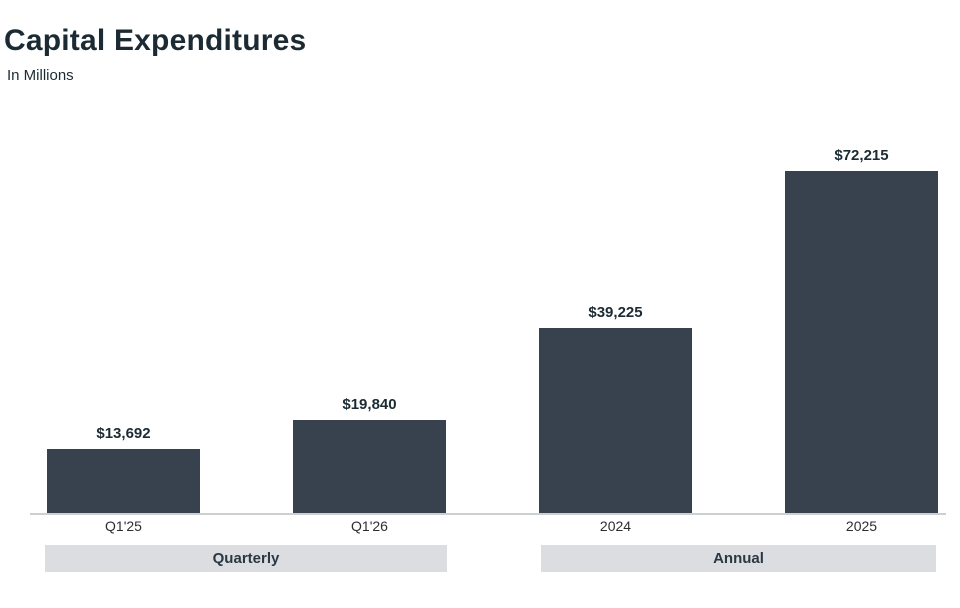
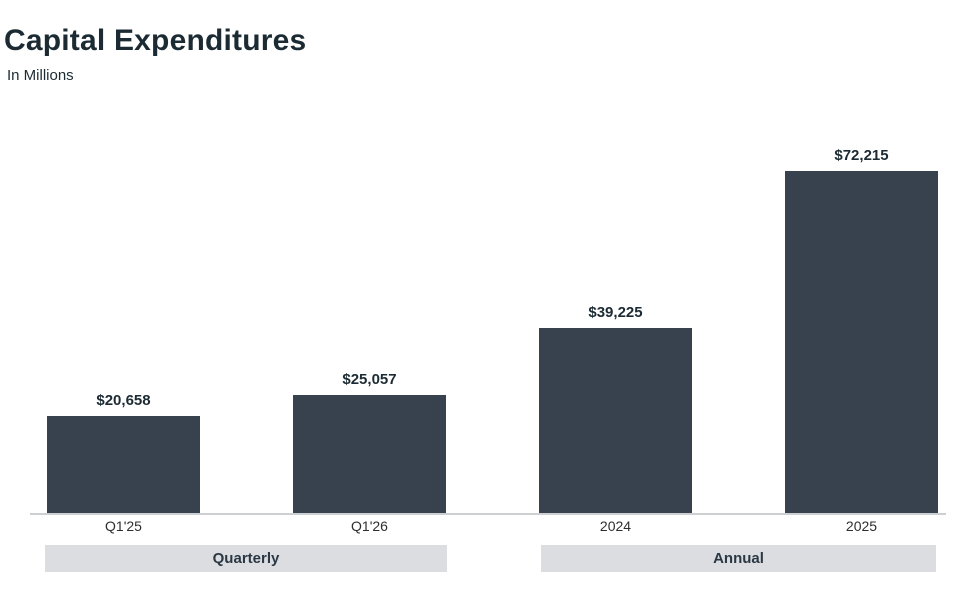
Q1'25: $13,692 -> $20,658
Q1'26: $19,840 -> $25,057
